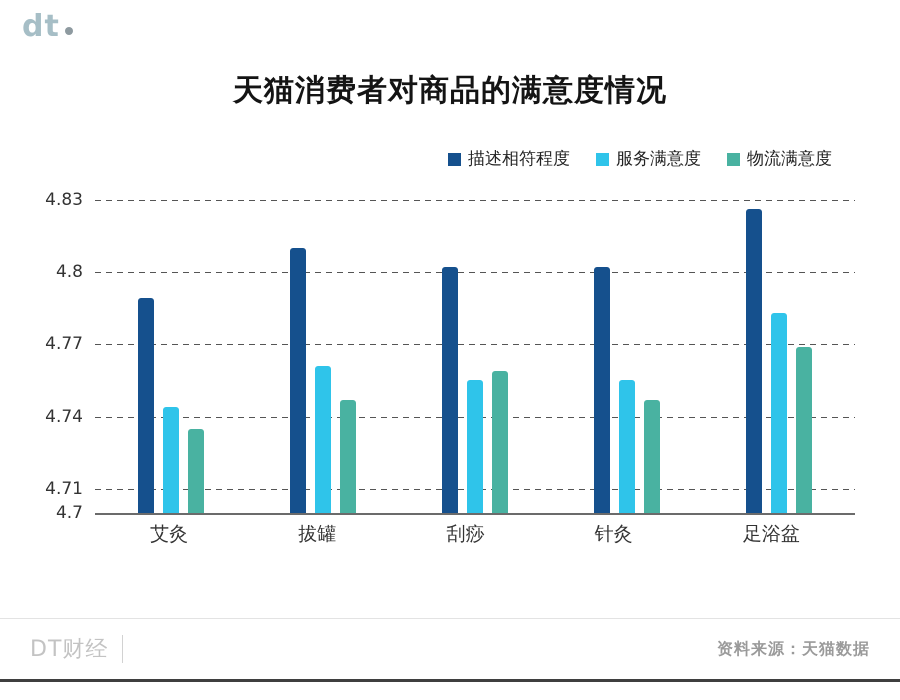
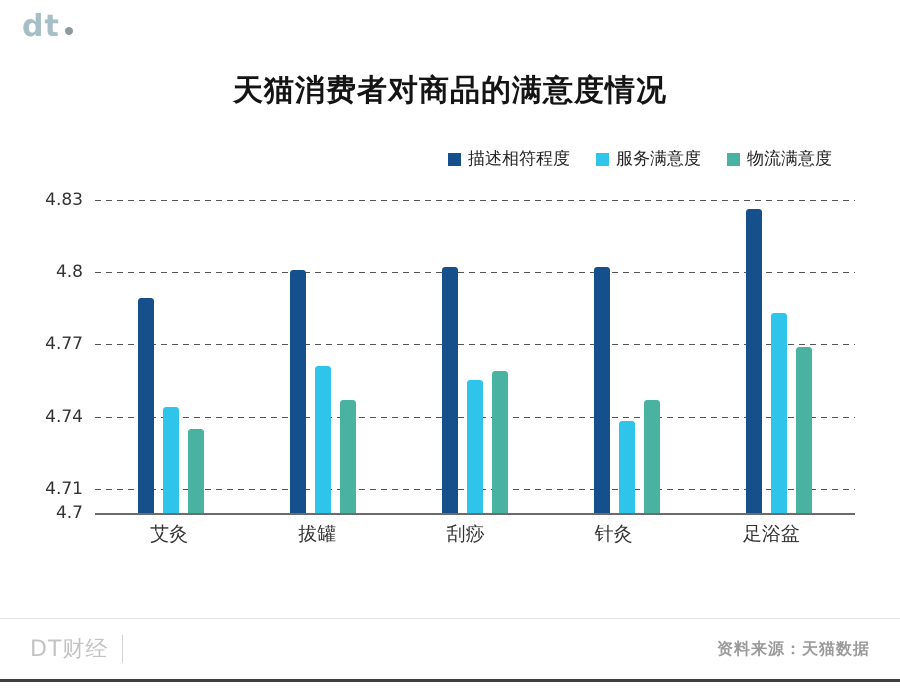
描述相符程度/拔罐: 4.810 -> 4.801
服务满意度/针灸: 4.755 -> 4.738
